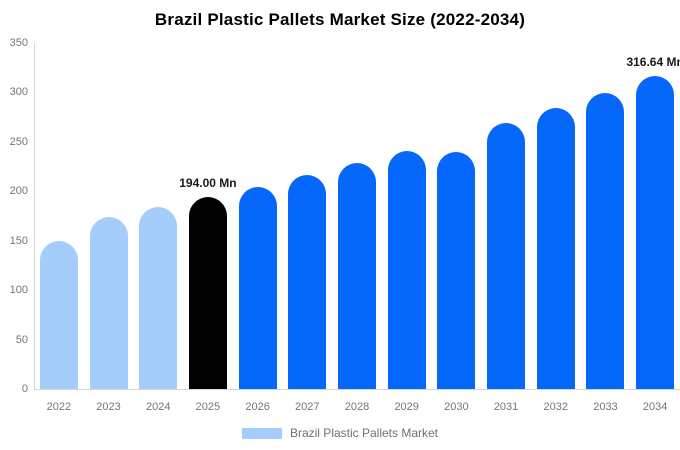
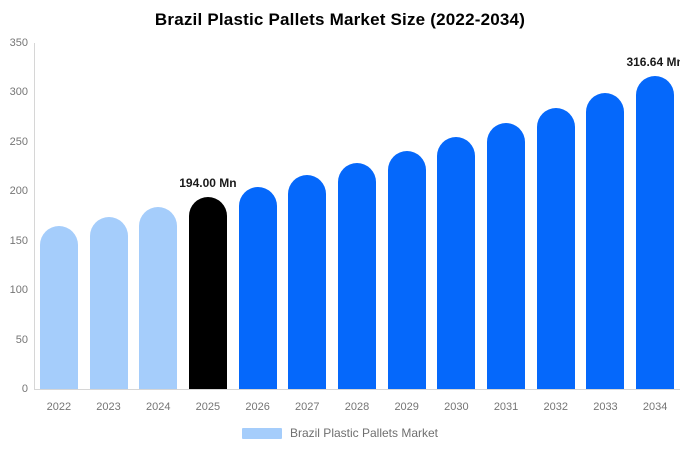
2022: 150 -> 160
2030: 240 -> 250
